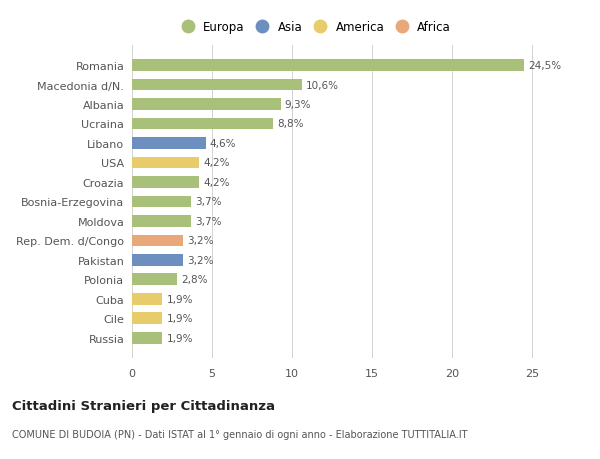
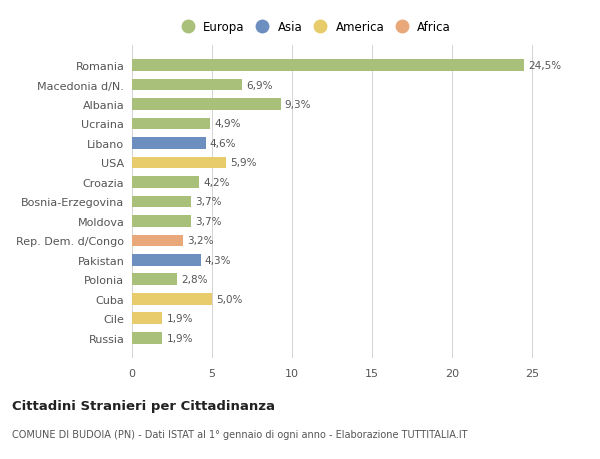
Macedonia d/N.: 10,6% -> 6,9%
Ucraina: 8,8% -> 4,9%
USA: 4,2% -> 5,9%
Pakistan: 3,2% -> 4,3%
Cuba: 1,9% -> 5,0%
